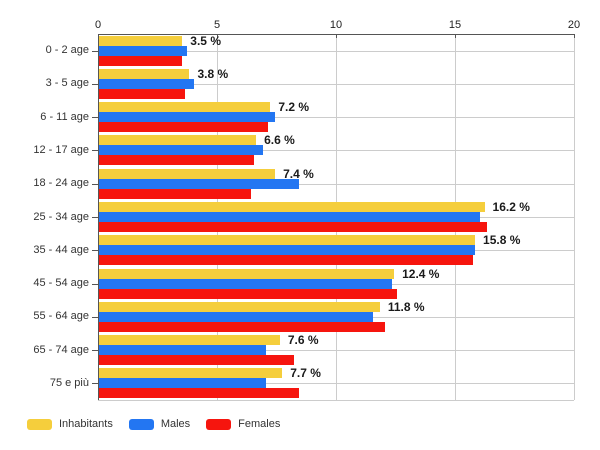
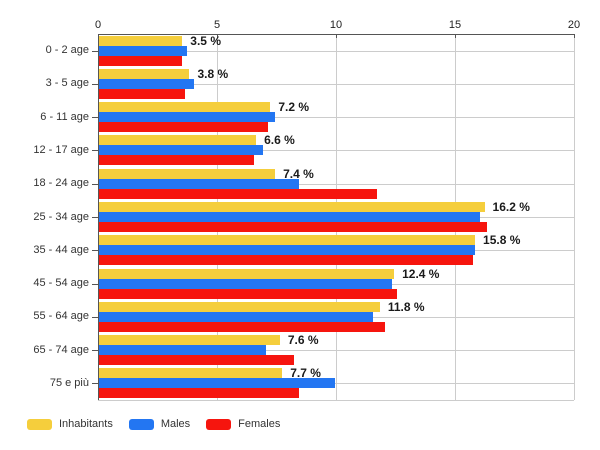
Females/18 - 24 age: 6.4 -> 11.7
Males/75 e più: 7.0 -> 9.9
